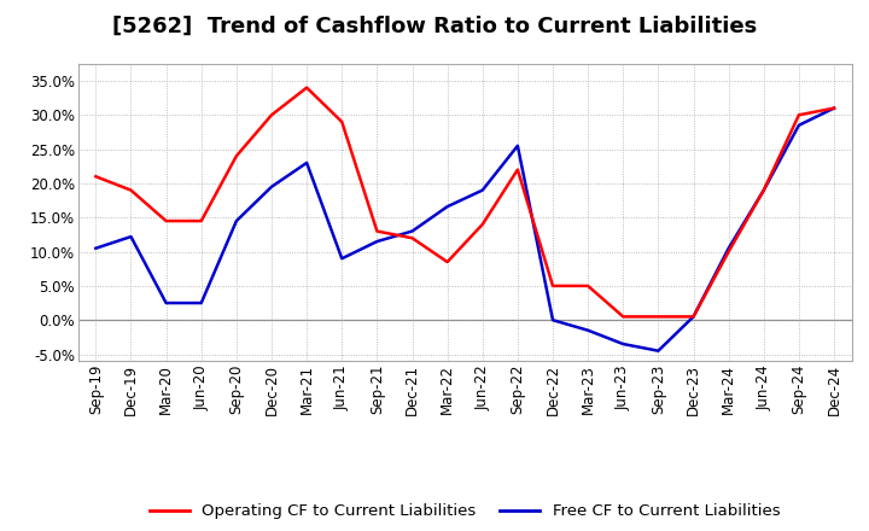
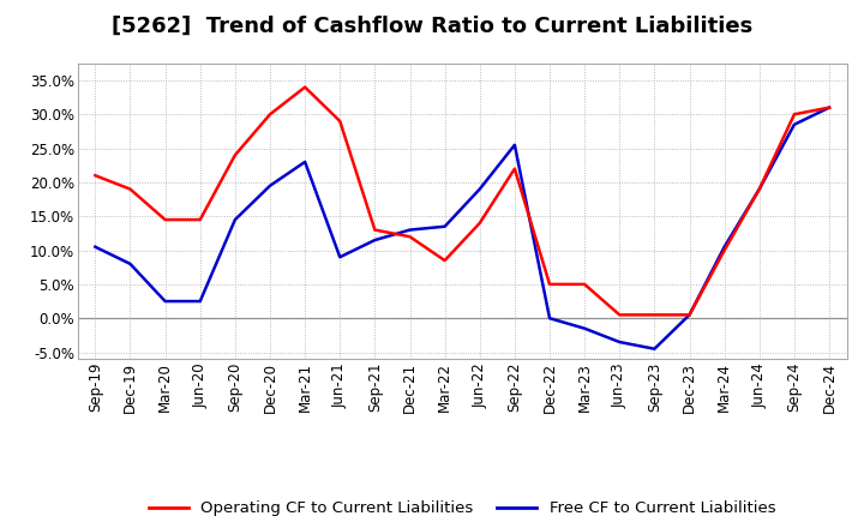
Free CF to Current Liabilities/Dec-19: 12.2% -> 8.0%
Free CF to Current Liabilities/Mar-22: 16.6% -> 13.5%
